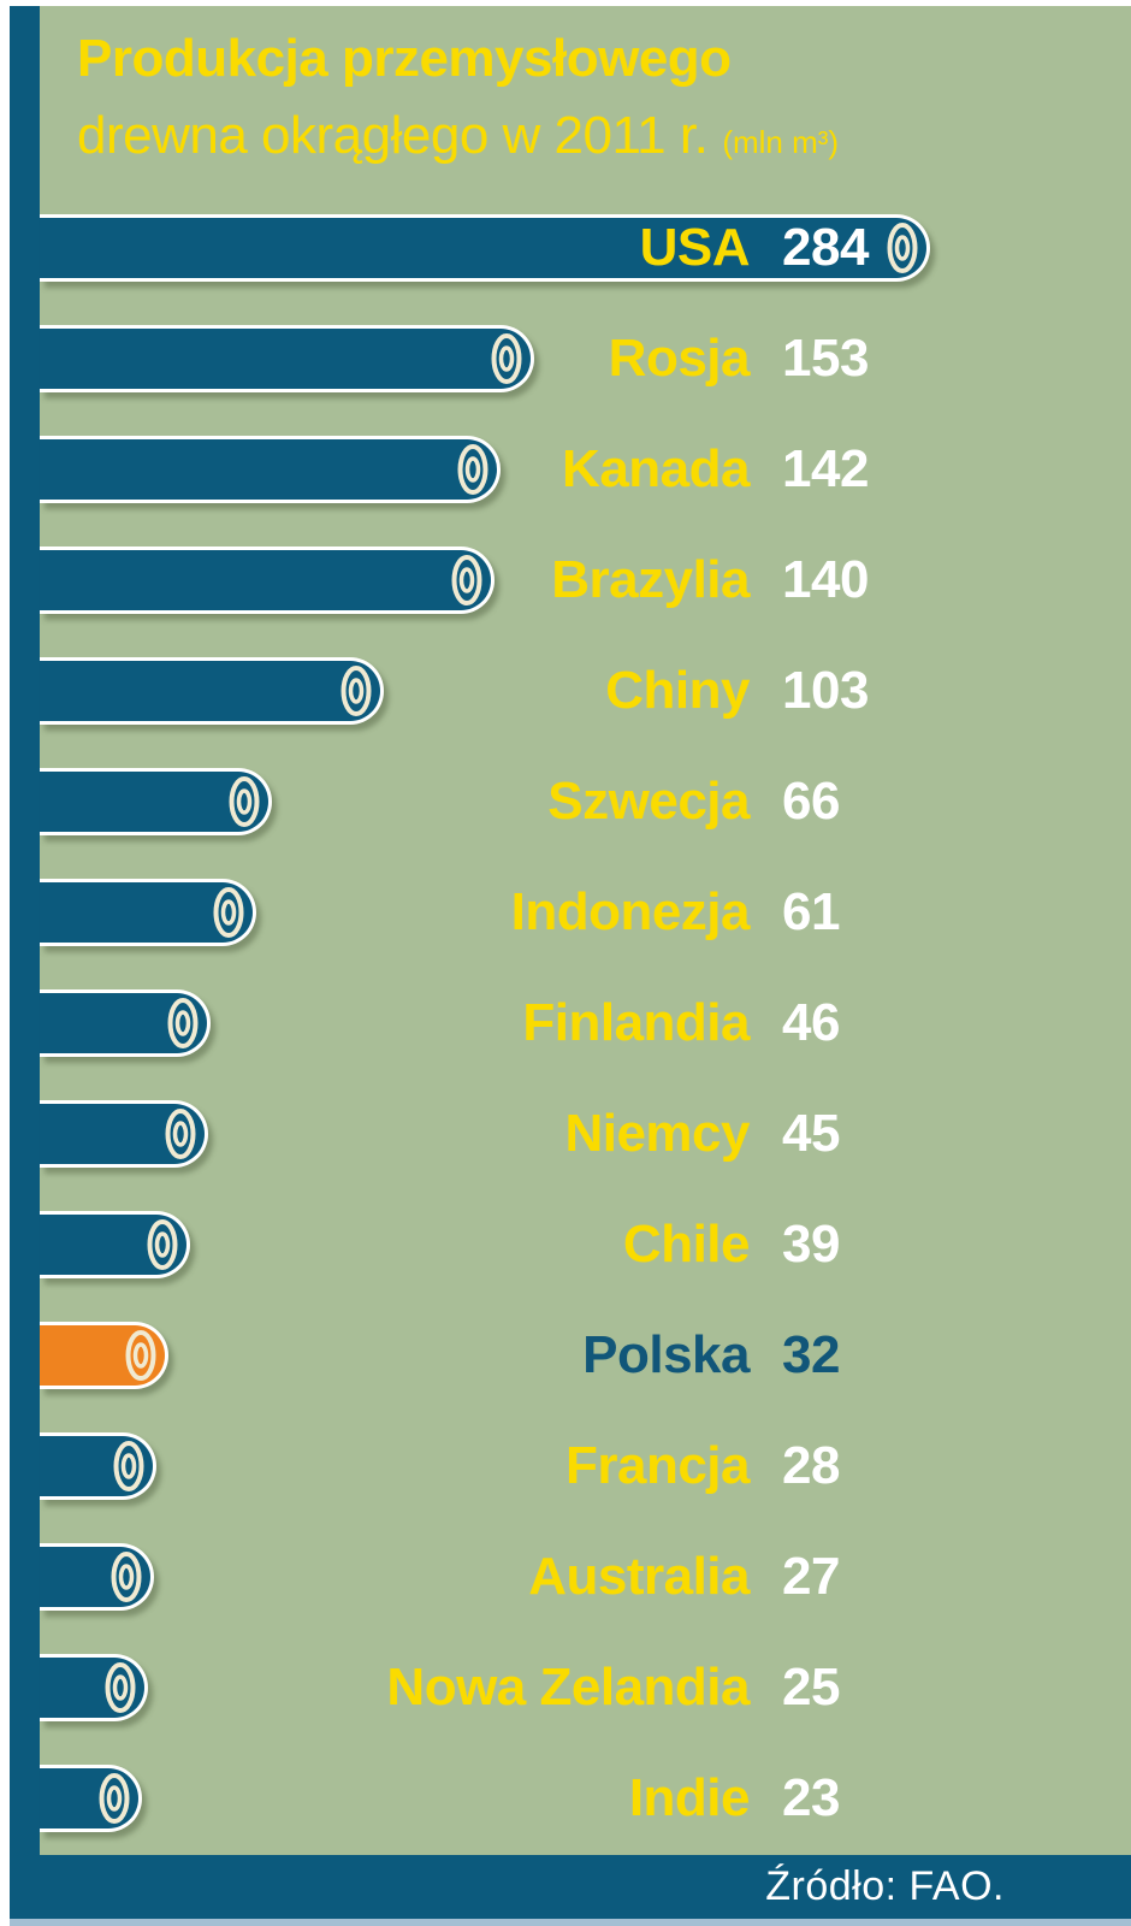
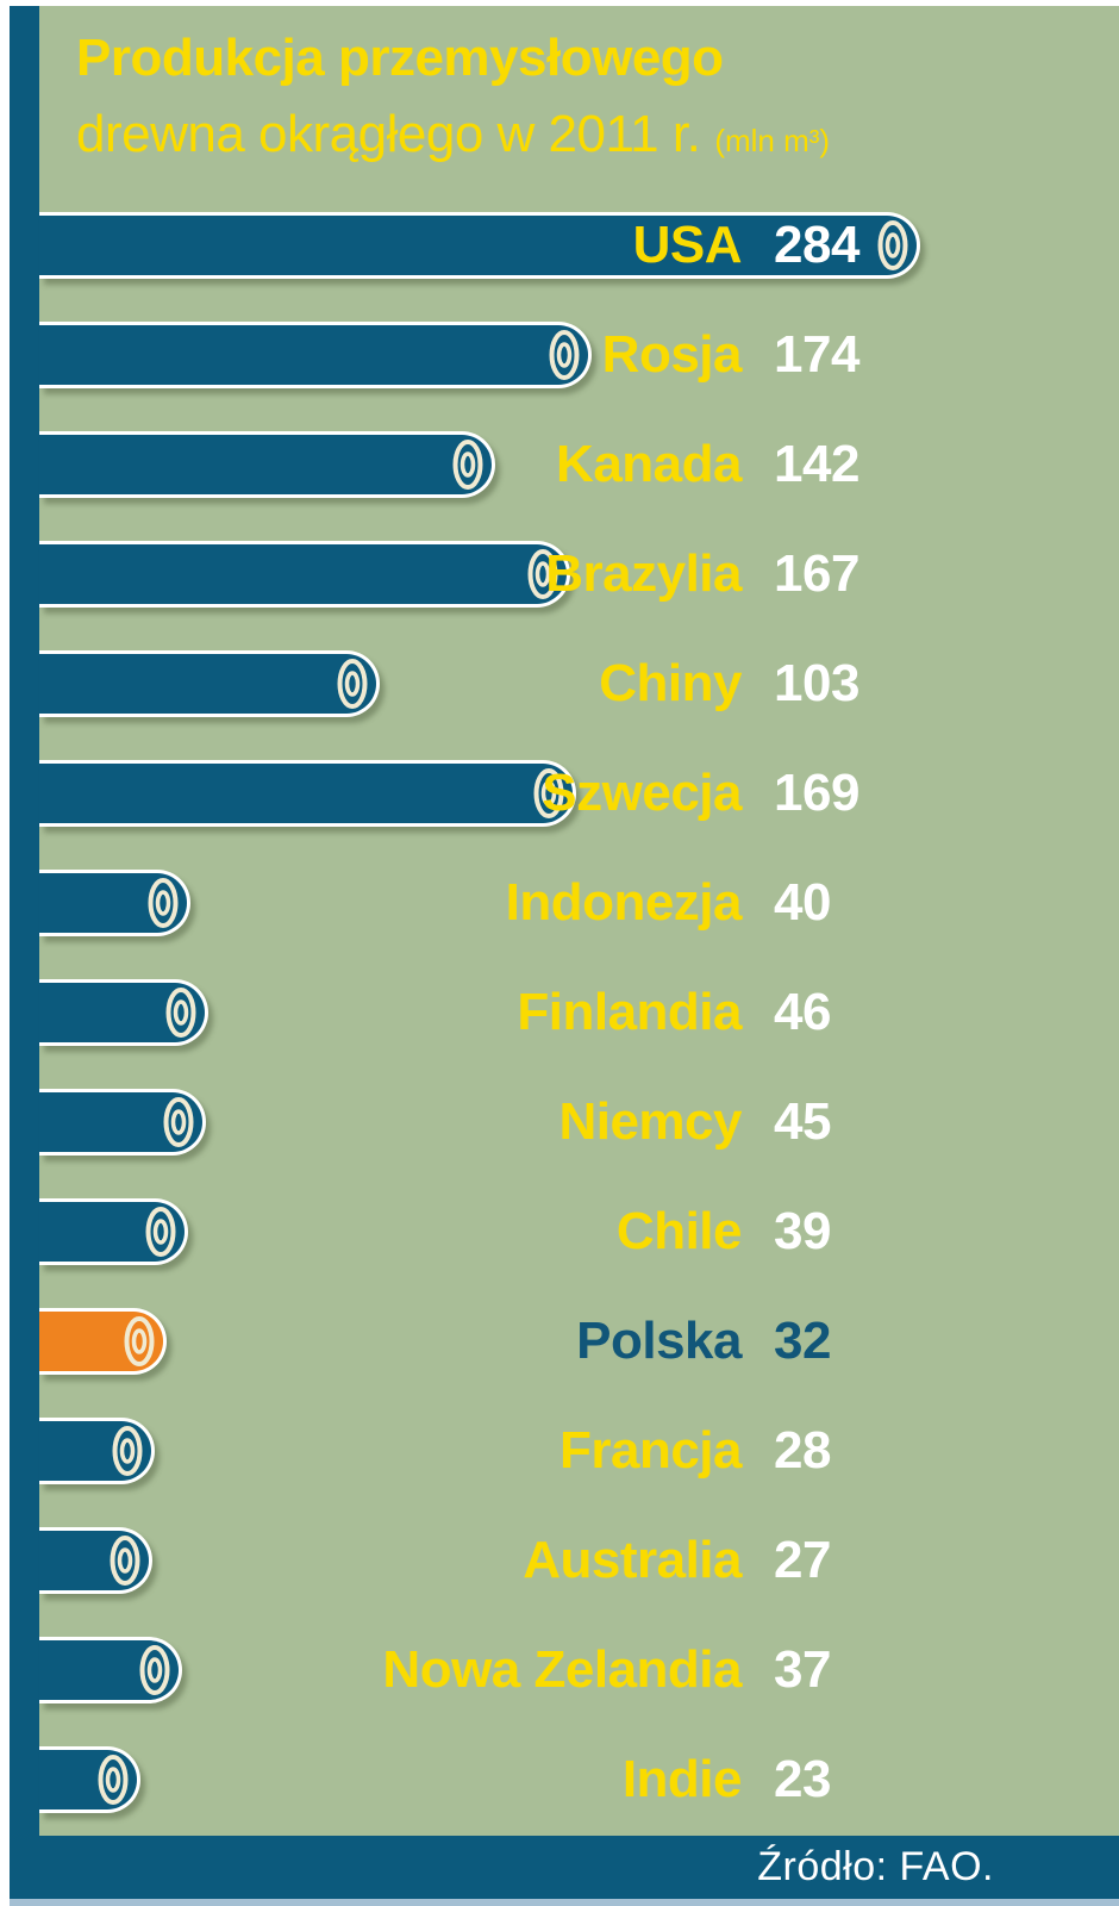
Rosja: 153 -> 174
Brazylia: 140 -> 167
Szwecja: 66 -> 169
Indonezja: 61 -> 40
Nowa Zelandia: 25 -> 37
